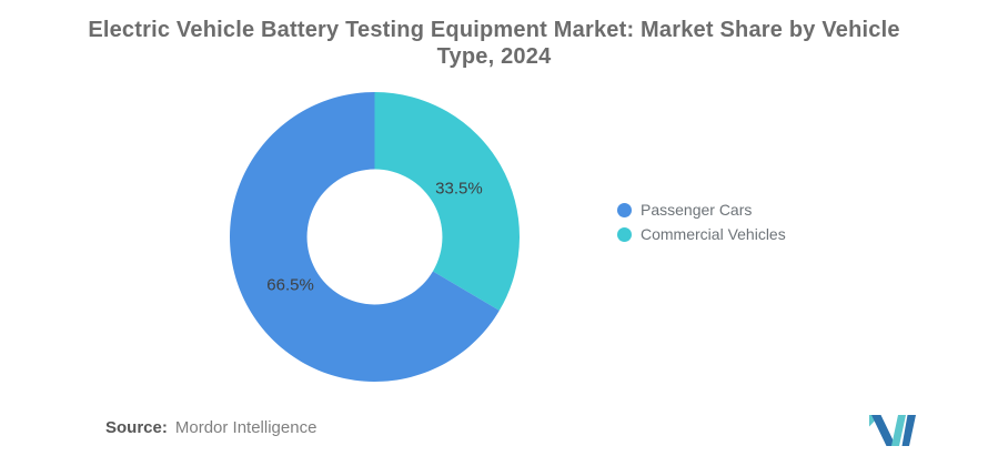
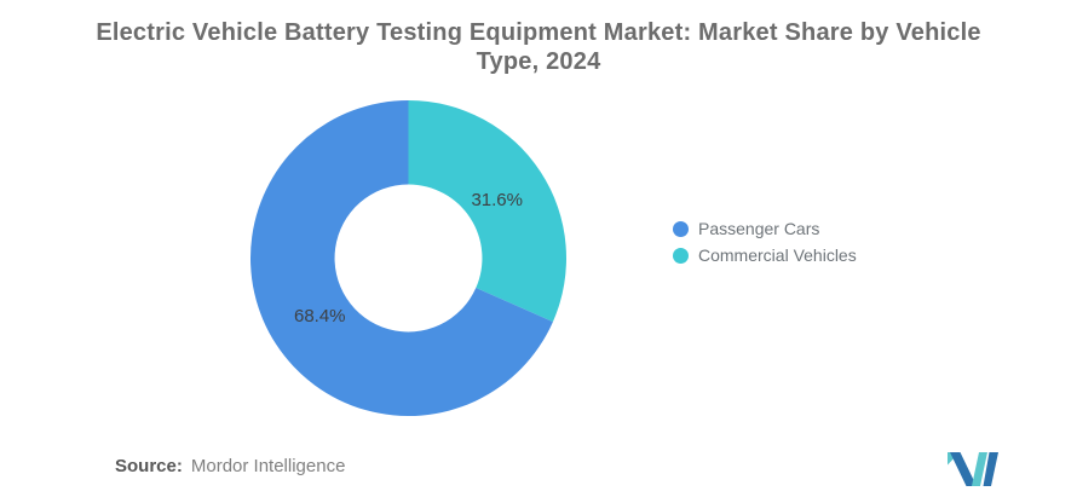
Commercial Vehicles: 33.5% -> 31.6%
Passenger Cars: 66.5% -> 68.4%
